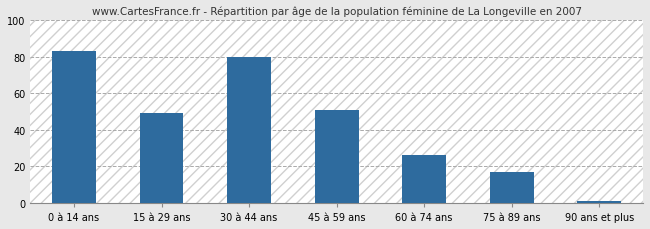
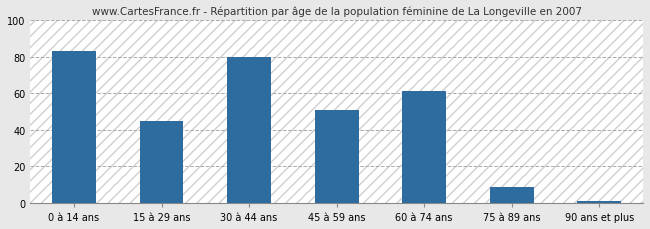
15 à 29 ans: 49 -> 45
60 à 74 ans: 26 -> 61
75 à 89 ans: 17 -> 9
